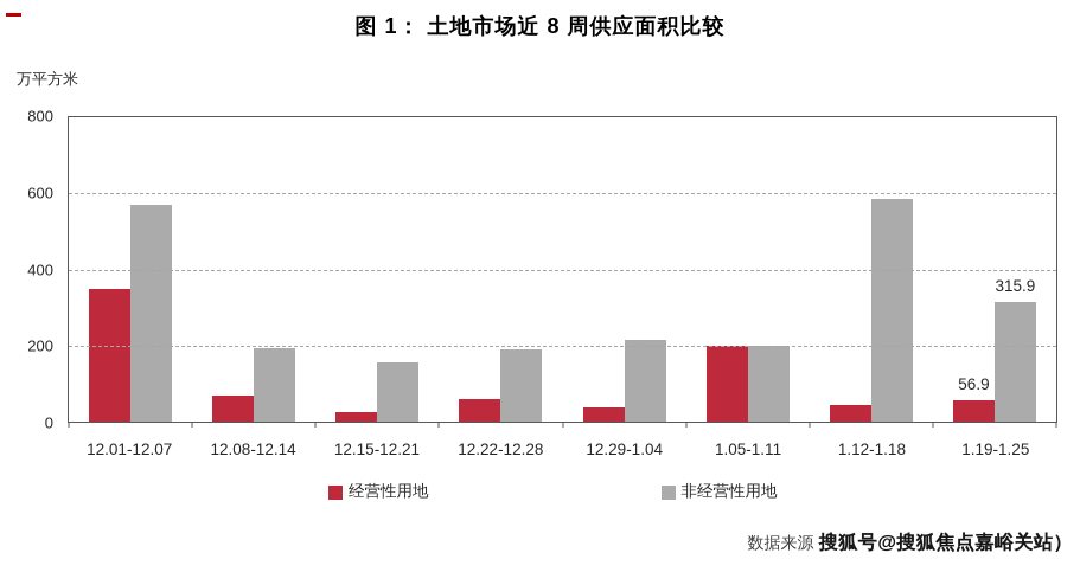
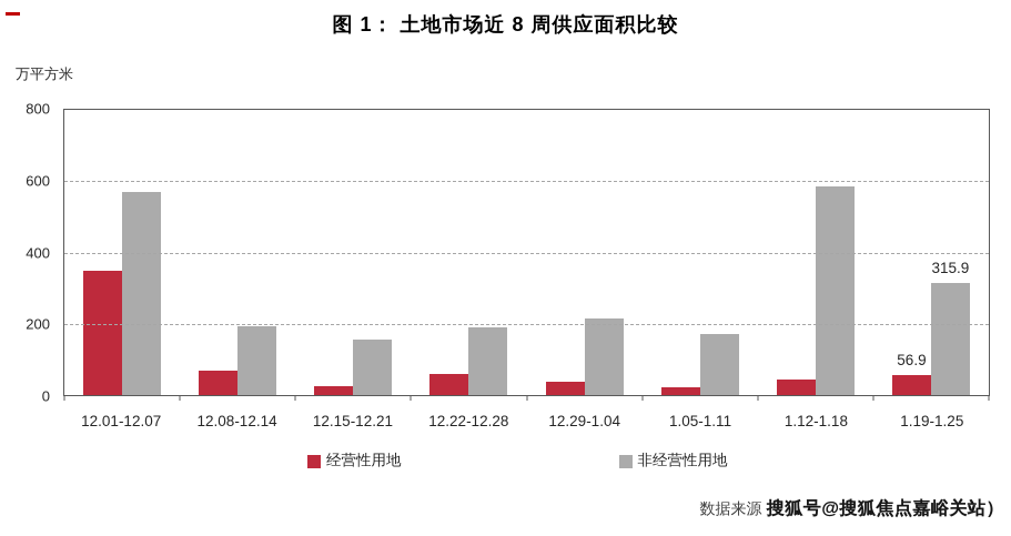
经营性用地/1.05-1.11: 200 -> 20
非经营性用地/1.05-1.11: 200 -> 170
